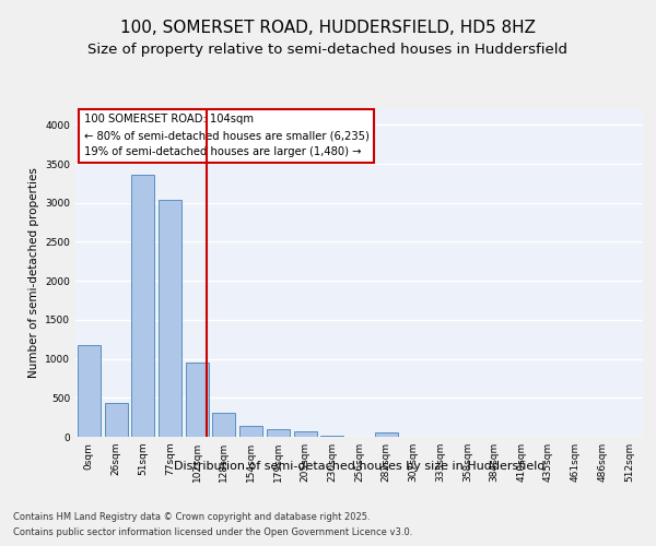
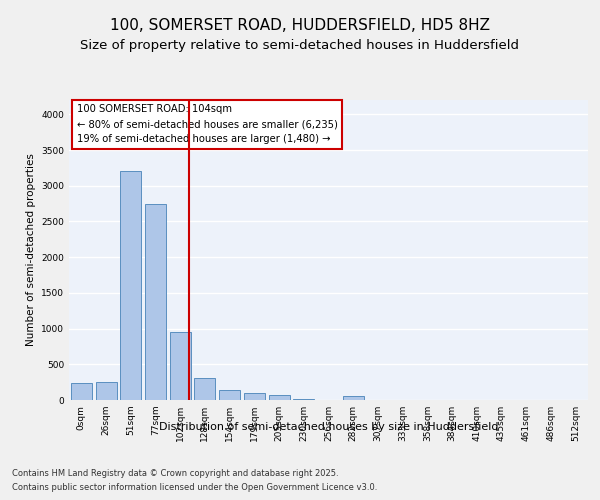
0sqm: 1180 -> 240
26sqm: 440 -> 250
51sqm: 3360 -> 3200
77sqm: 3040 -> 2750
